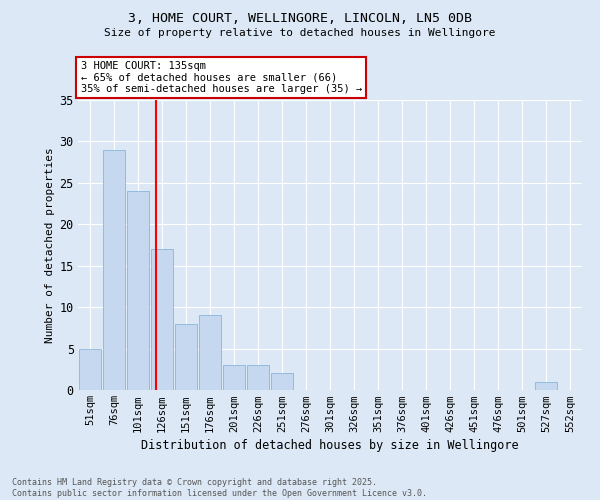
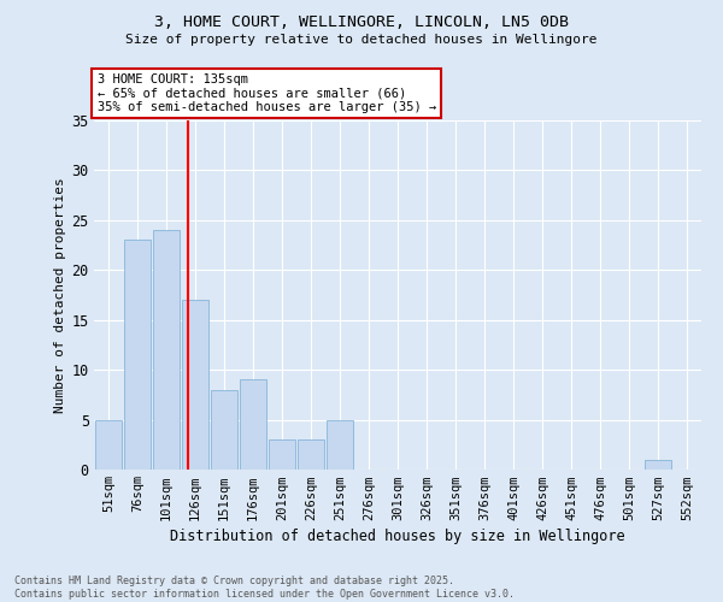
76sqm: 29 -> 23
251sqm: 2 -> 5
